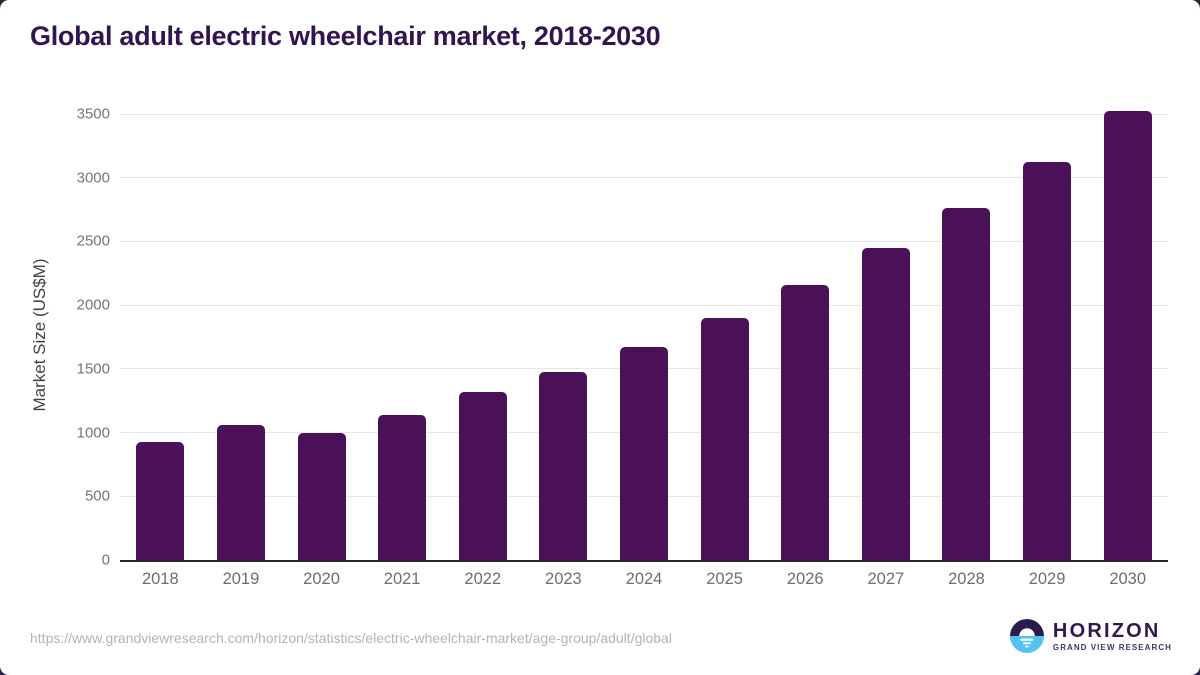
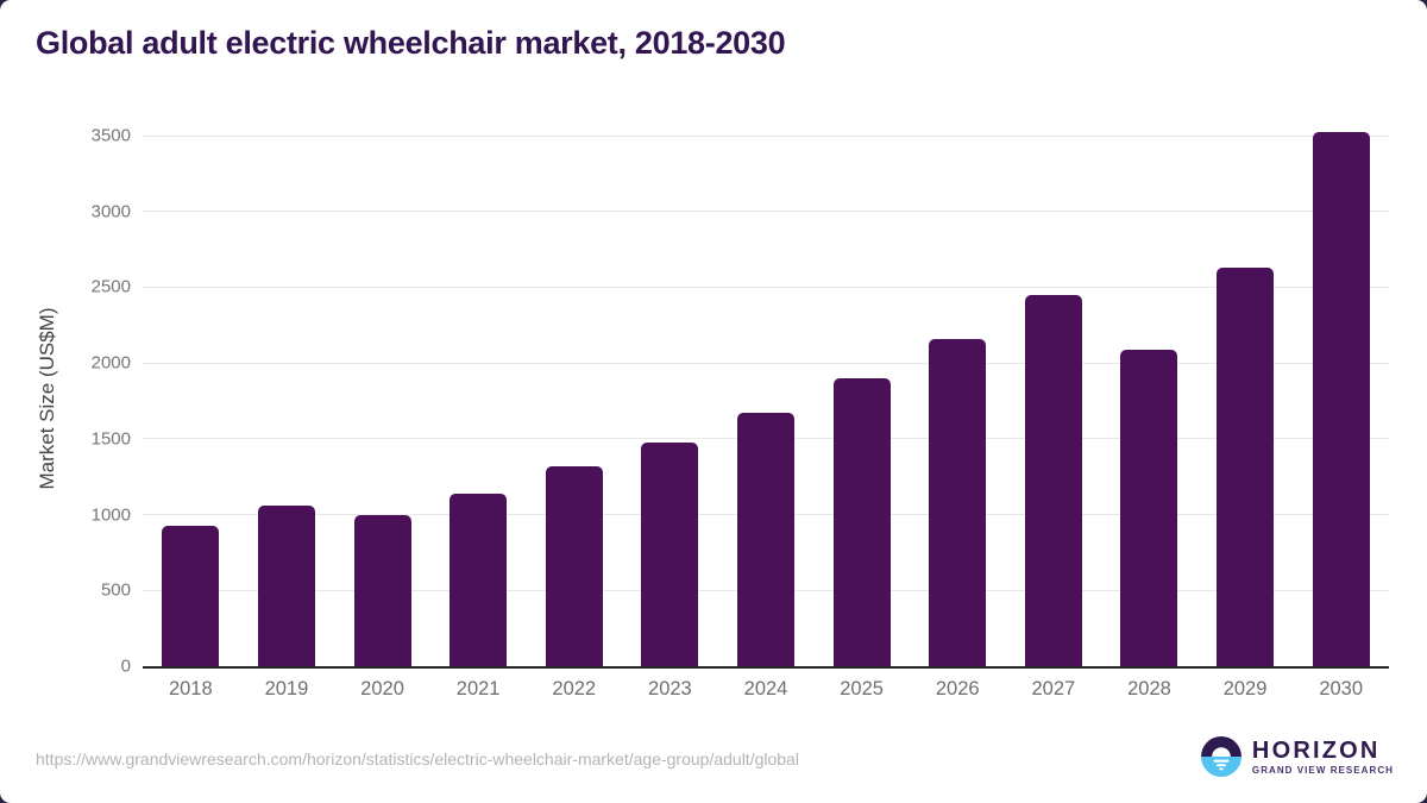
2028: 2760 -> 2090
2029: 3120 -> 2630
